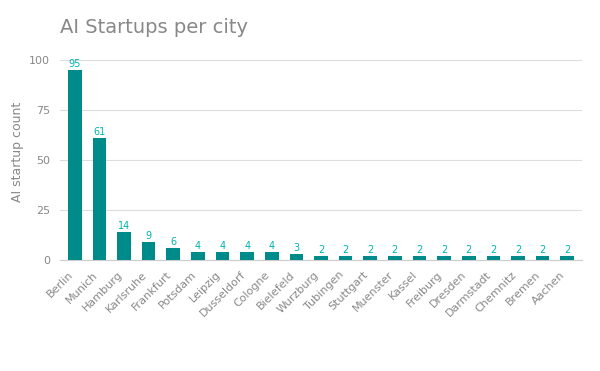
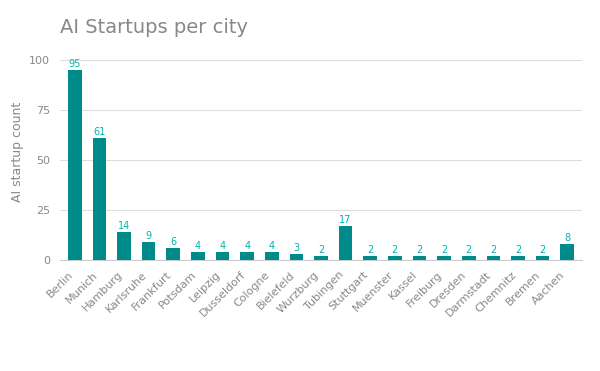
Tubingen: 2 -> 17
Aachen: 2 -> 8
